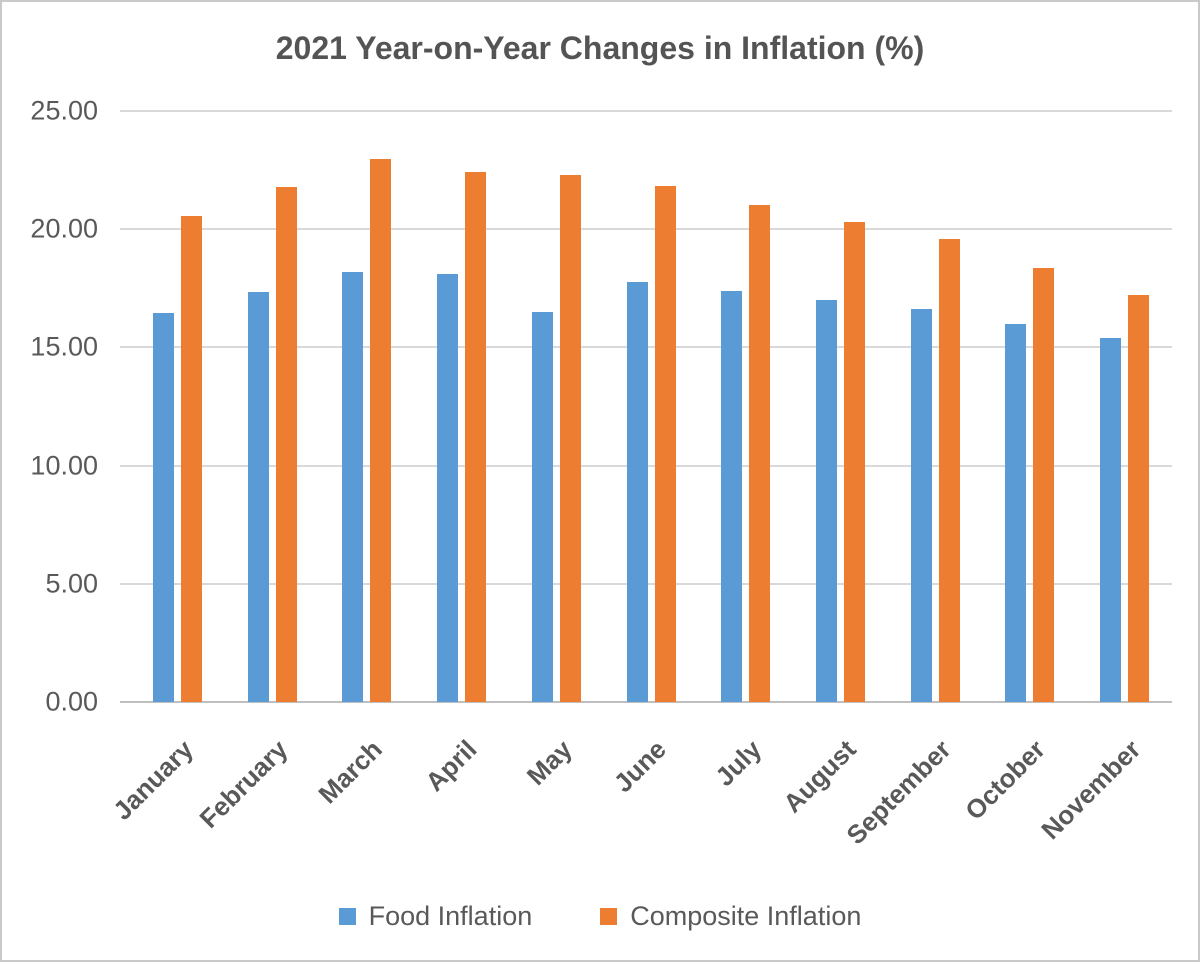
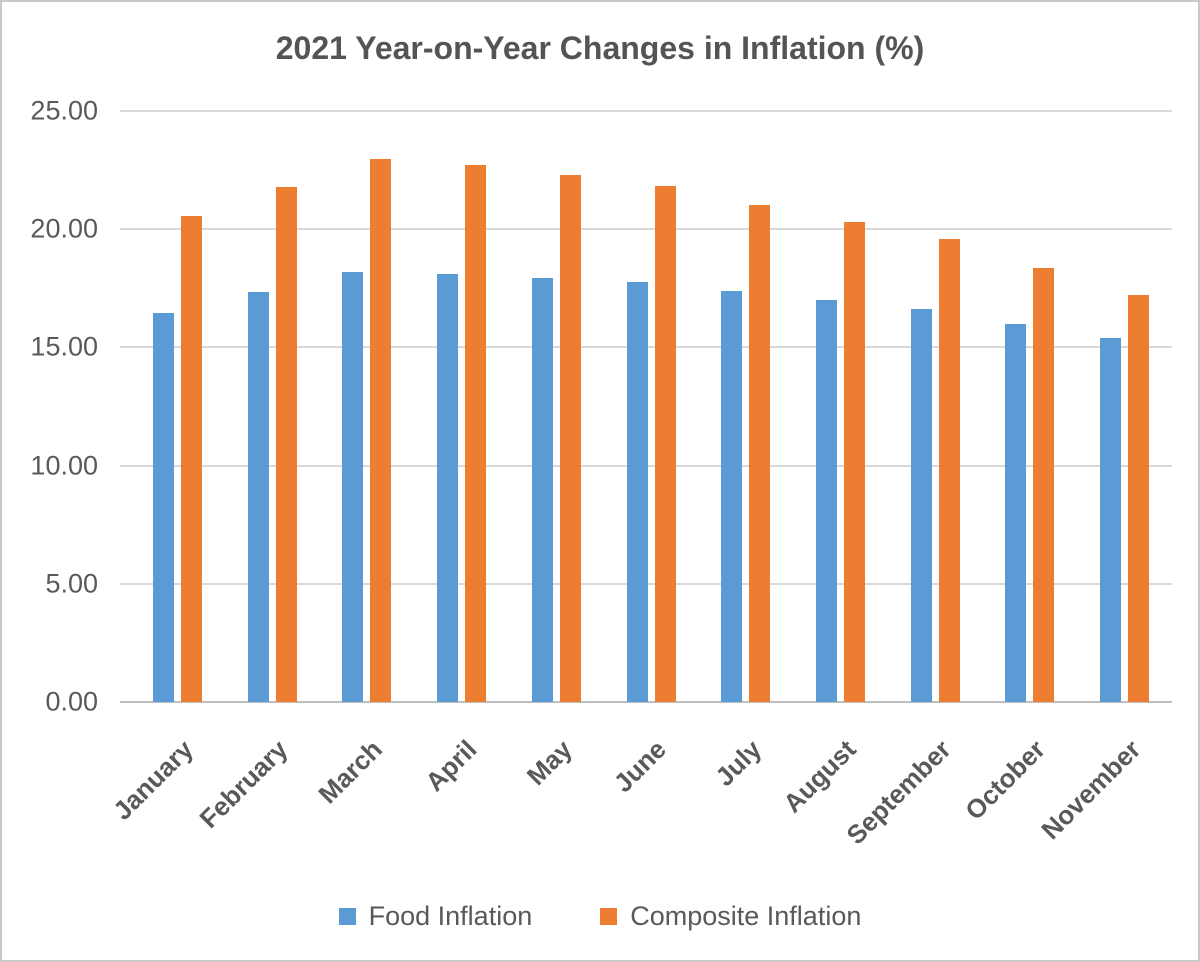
Composite Inflation/April: 22.4 -> 22.7
Food Inflation/May: 16.5 -> 17.9
